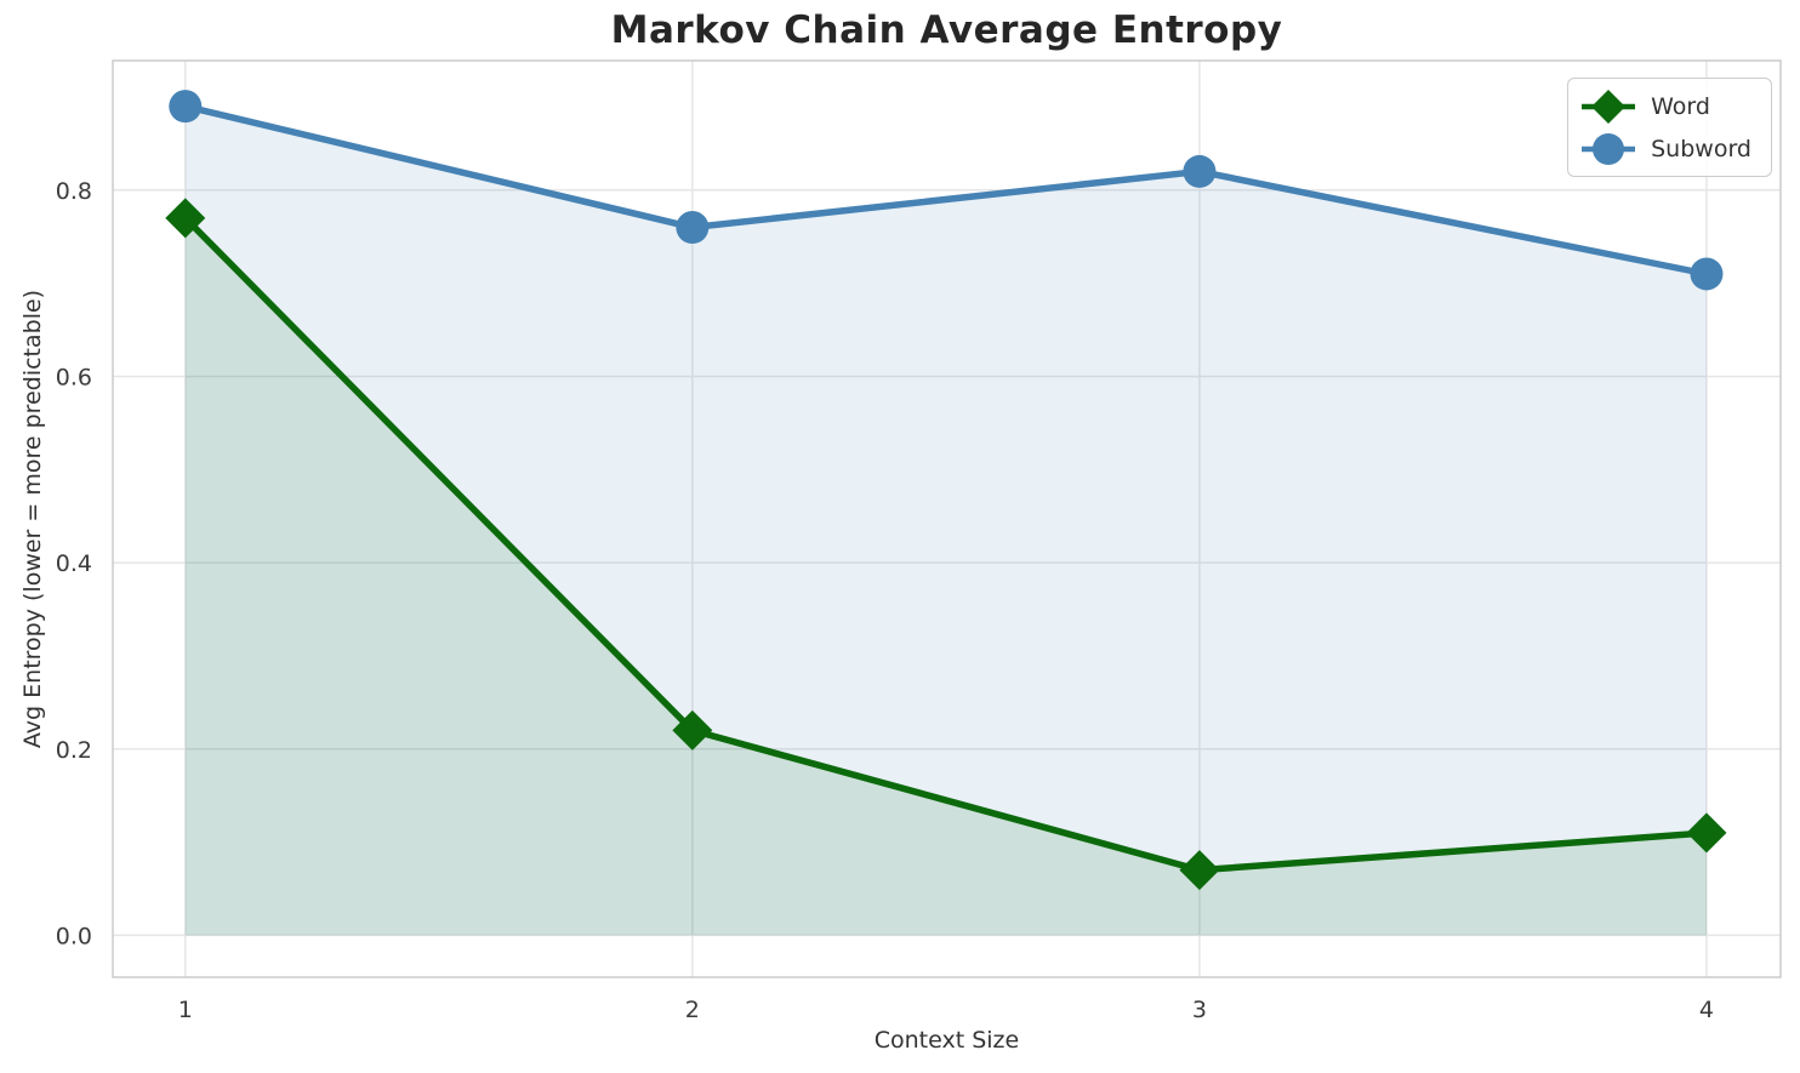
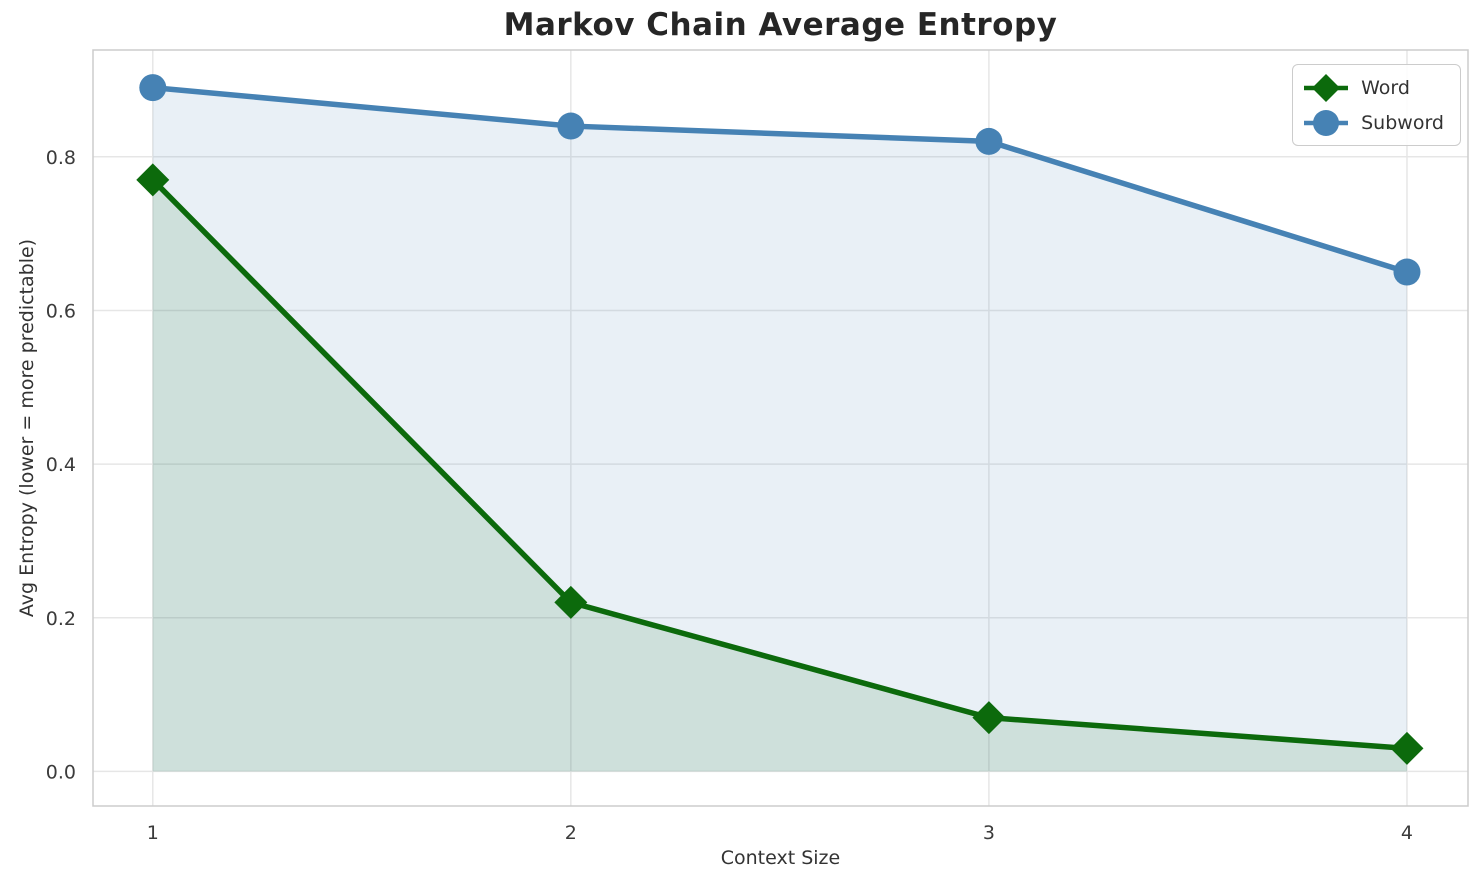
Subword/2: 0.76 -> 0.84
Word/4: 0.11 -> 0.03
Subword/4: 0.71 -> 0.65
